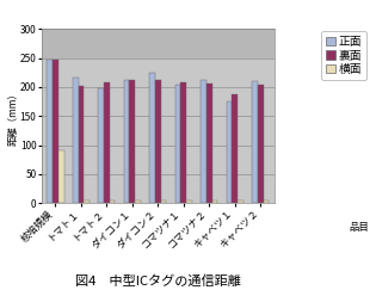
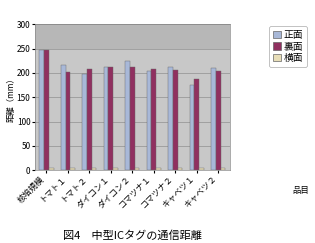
横面/核培規模: 90 -> 5
